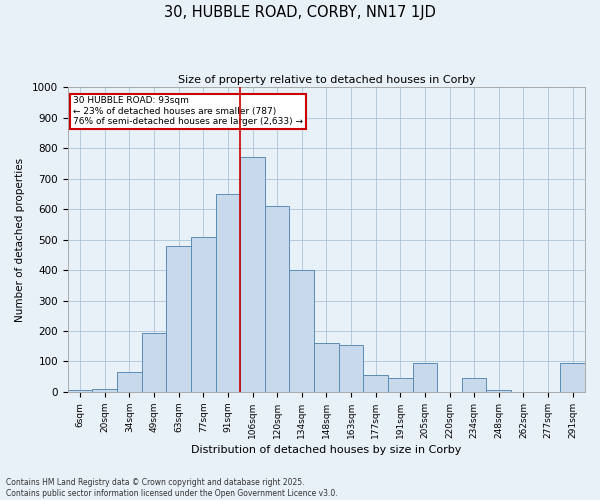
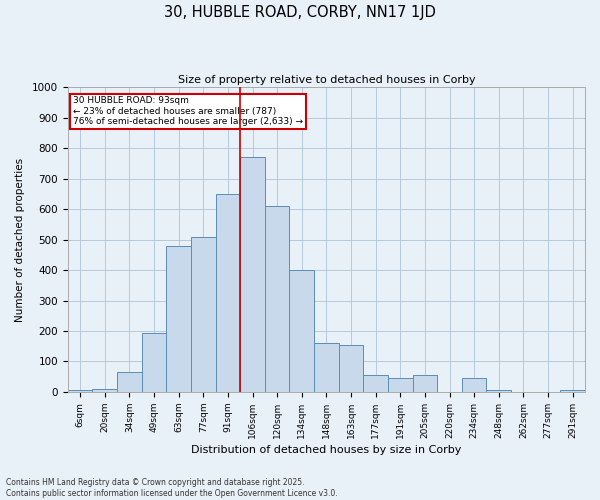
205sqm: 95 -> 55
291sqm: 95 -> 5
